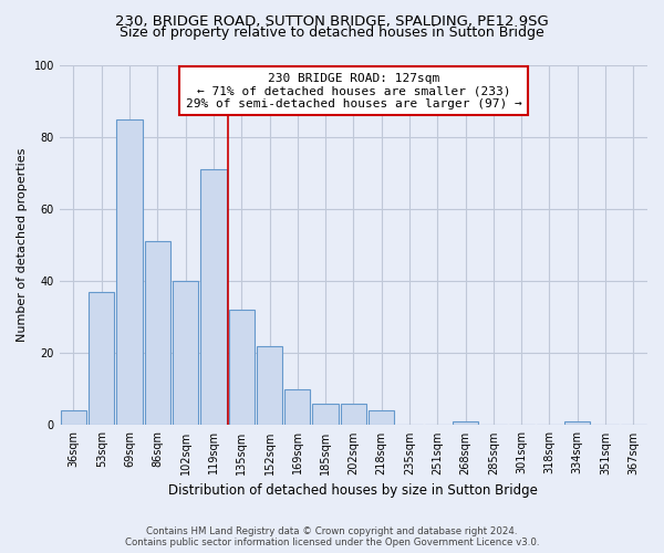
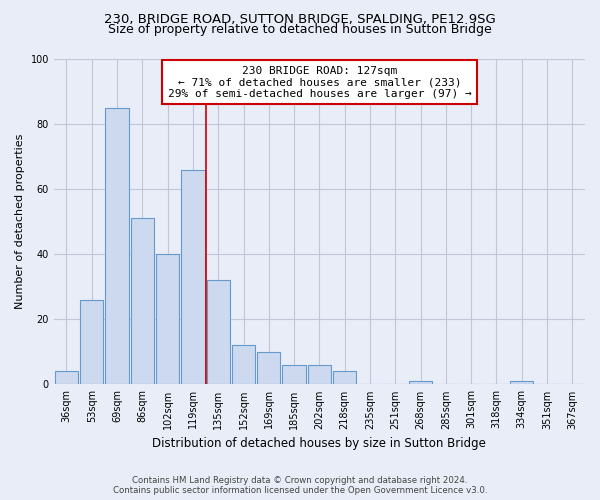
53sqm: 37 -> 26
119sqm: 71 -> 66
152sqm: 22 -> 12
